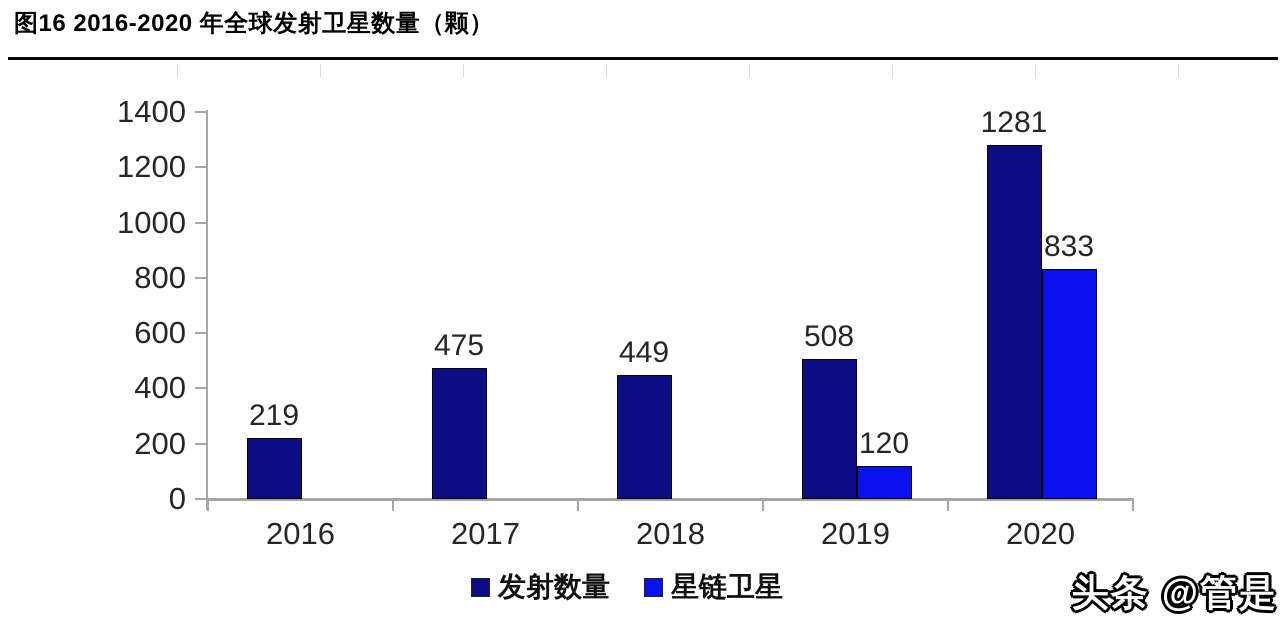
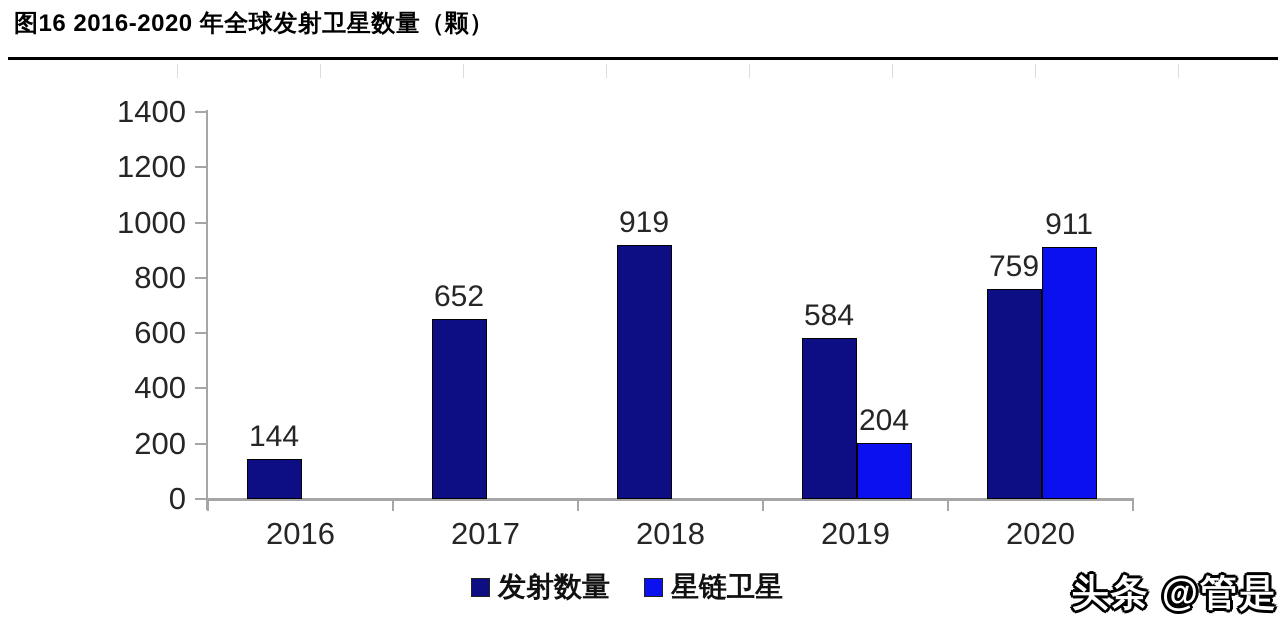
发射数量/2016: 219 -> 144
发射数量/2017: 475 -> 652
发射数量/2018: 449 -> 919
发射数量/2019: 508 -> 584
星链卫星/2019: 120 -> 204
发射数量/2020: 1281 -> 759
星链卫星/2020: 833 -> 911
